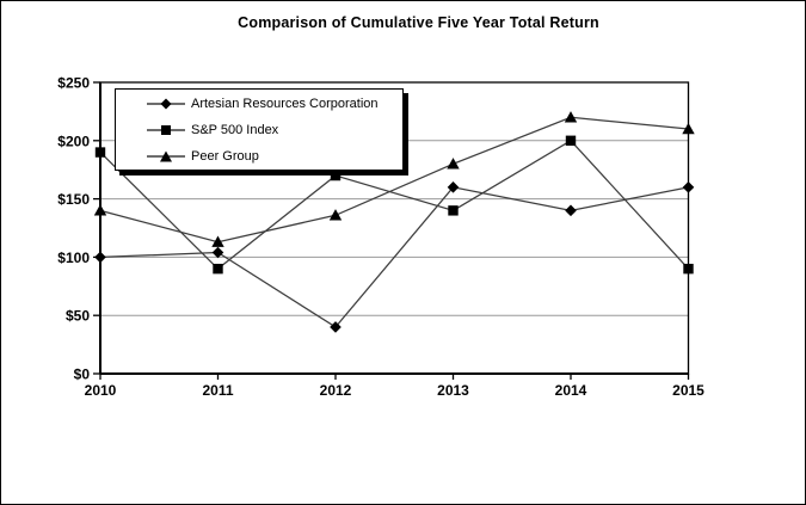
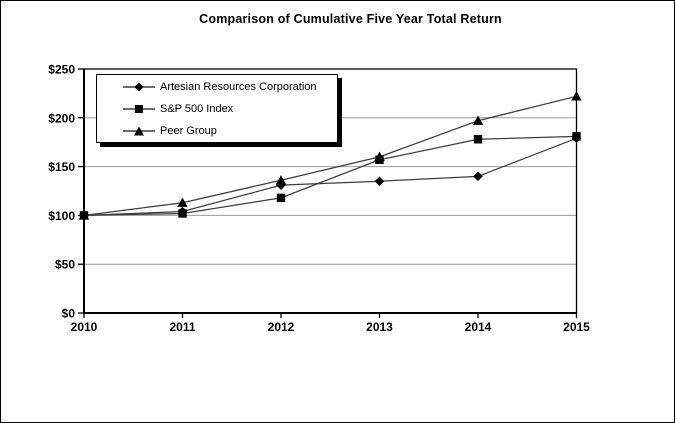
S&P 500 Index/2010: $190 -> $100
Peer Group/2010: $140 -> $100
S&P 500 Index/2011: $90 -> $100
Artesian Resources Corporation/2012: $40 -> $130
S&P 500 Index/2012: $170 -> $120
Artesian Resources Corporation/2013: $160 -> $140
S&P 500 Index/2013: $140 -> $160
Peer Group/2013: $180 -> $160
S&P 500 Index/2014: $200 -> $180
Peer Group/2014: $220 -> $200
Artesian Resources Corporation/2015: $160 -> $180
S&P 500 Index/2015: $90 -> $180
Peer Group/2015: $210 -> $220
